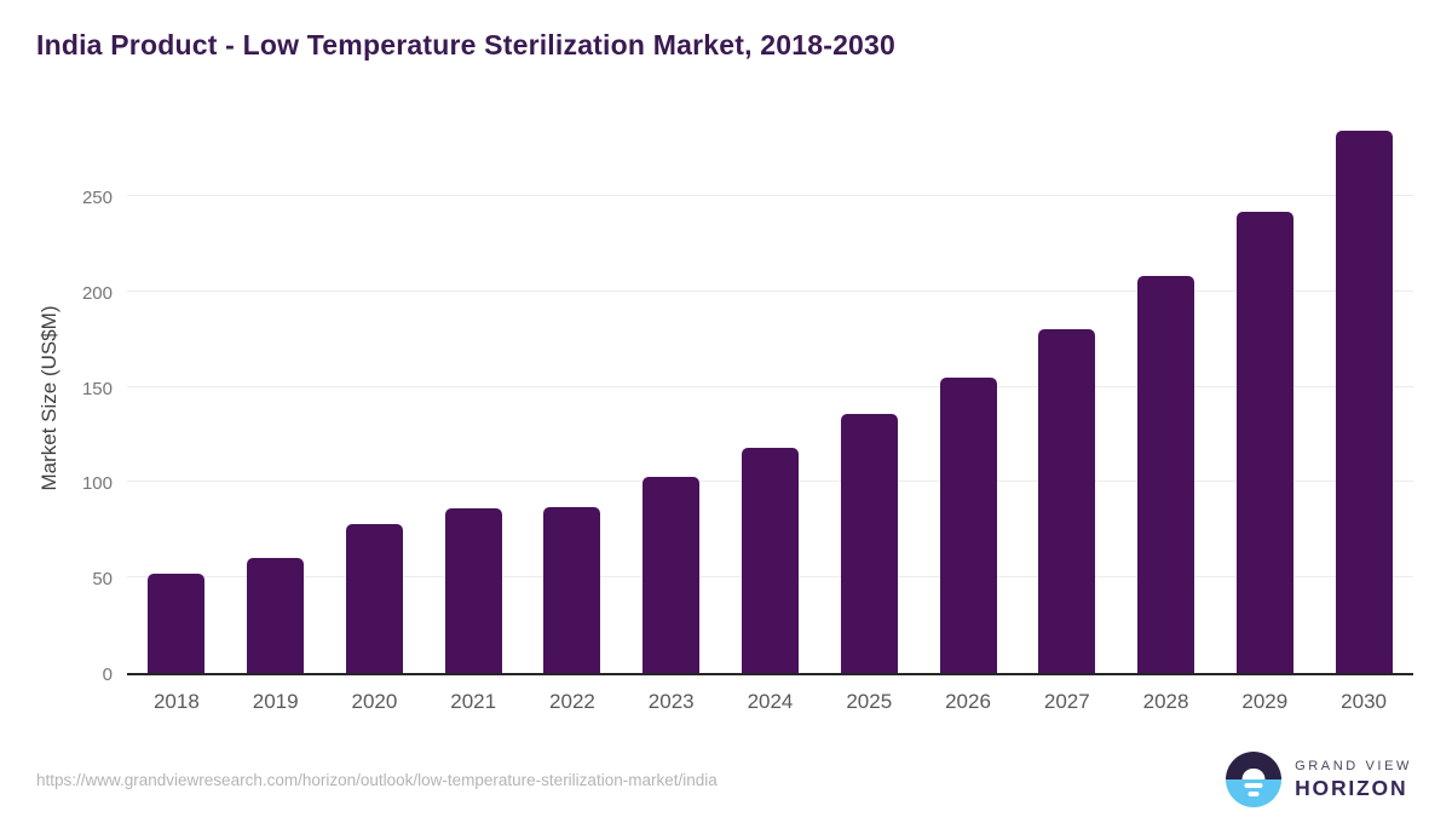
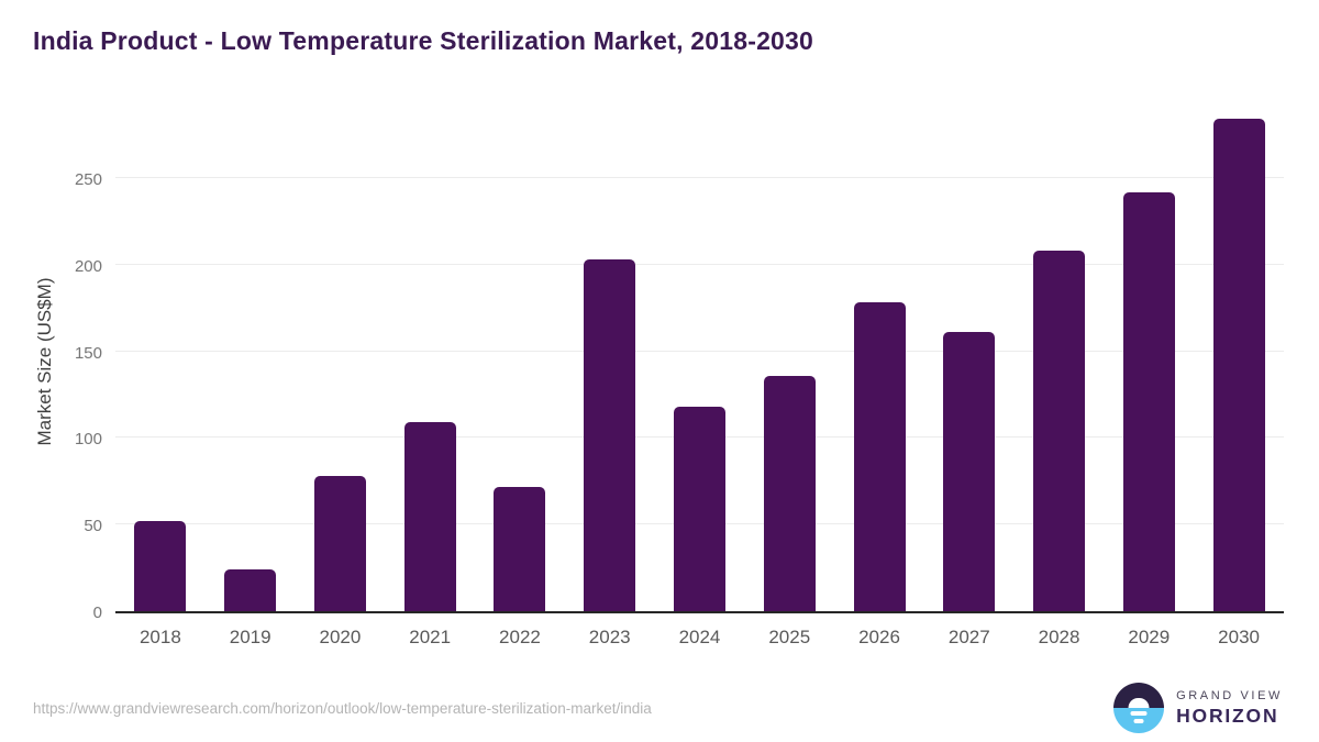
2019: 60 -> 24
2021: 86 -> 109
2022: 87 -> 72
2023: 103 -> 203
2026: 155 -> 178
2027: 180 -> 161
